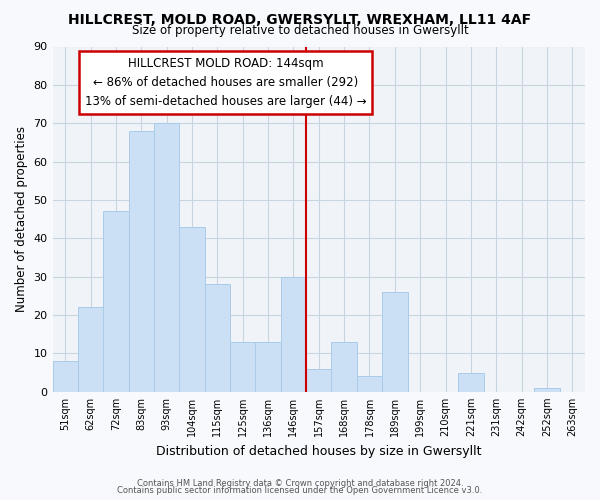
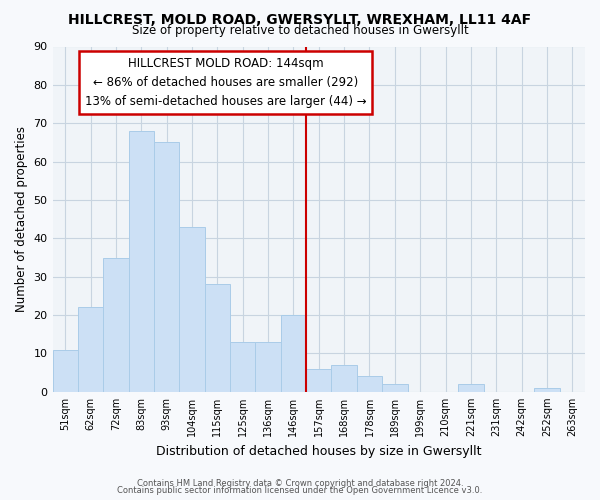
51sqm: 8 -> 11
72sqm: 47 -> 35
93sqm: 70 -> 65
146sqm: 30 -> 20
168sqm: 13 -> 7
189sqm: 26 -> 2
221sqm: 5 -> 2
